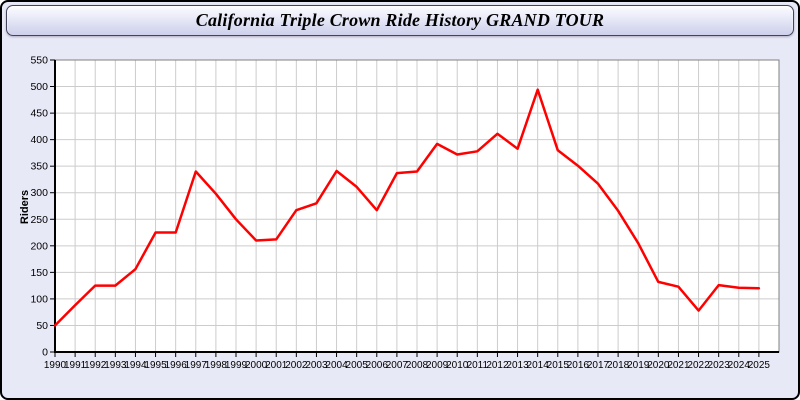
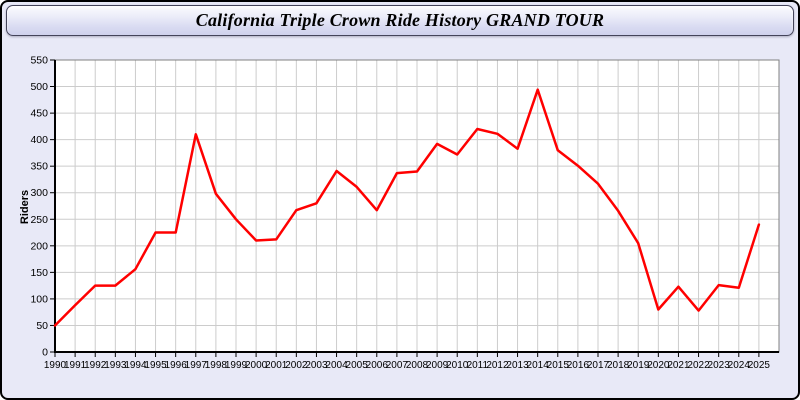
1997: 340 -> 410
2011: 380 -> 420
2020: 130 -> 80
2025: 120 -> 240
